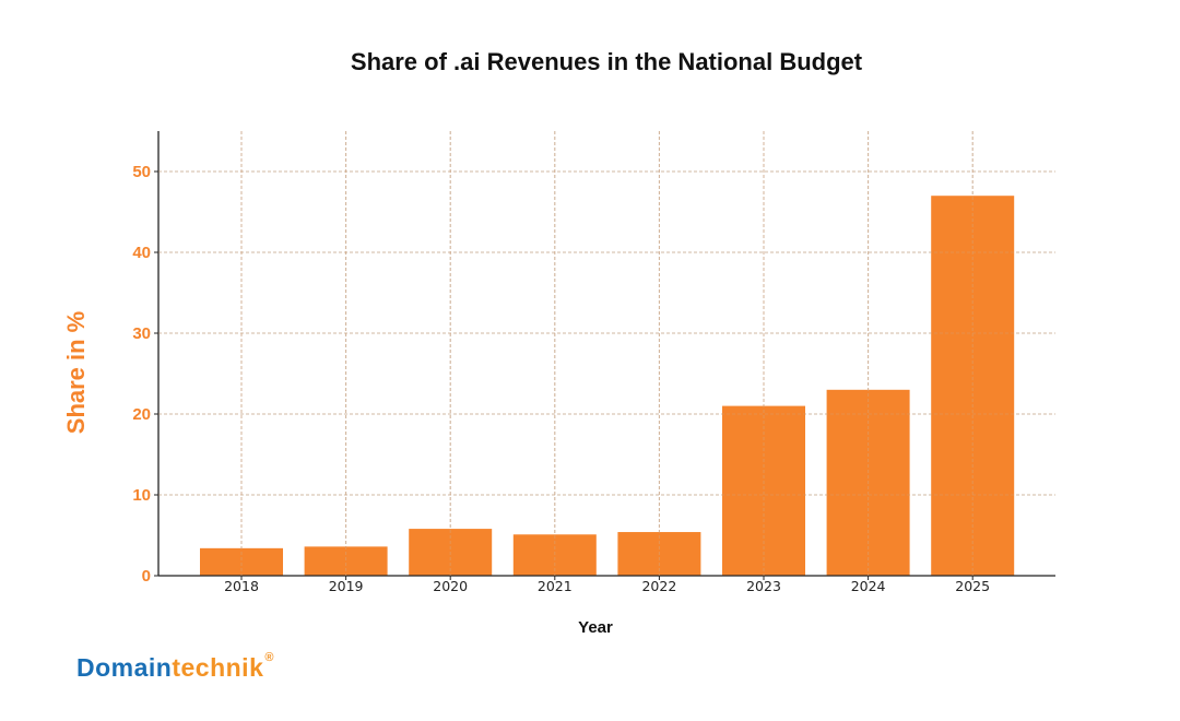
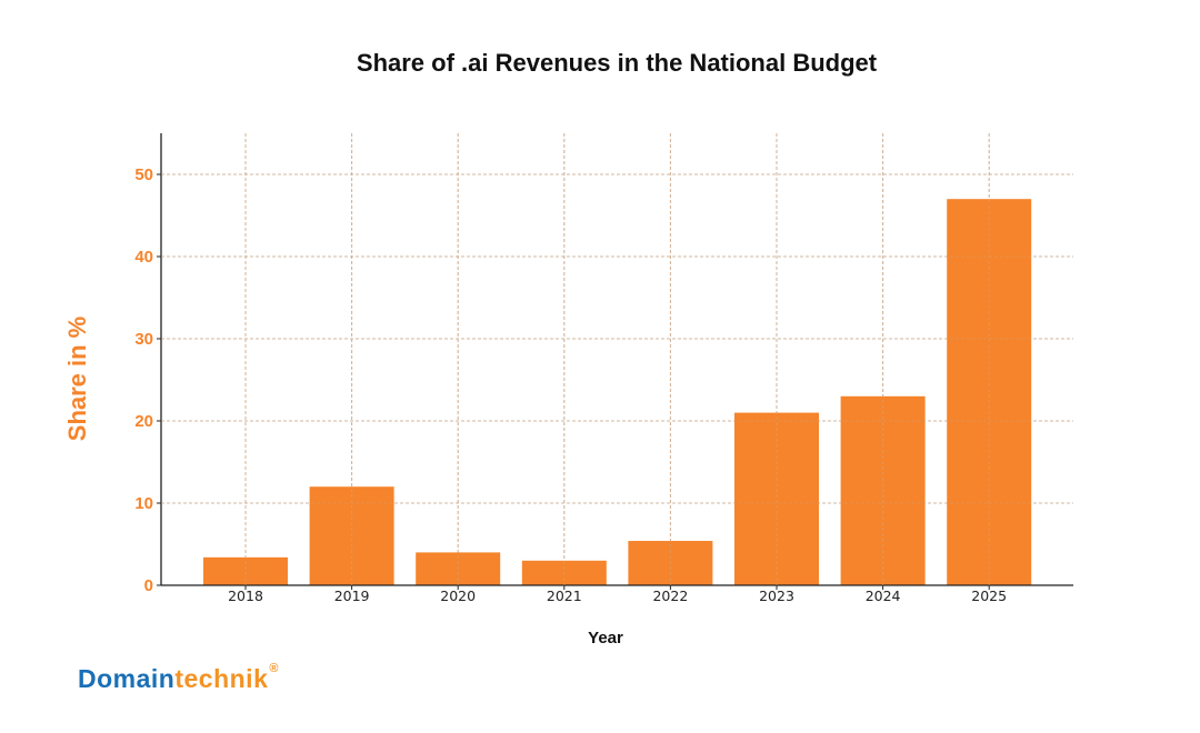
2019: 4 -> 12
2020: 6 -> 4
2021: 5 -> 3
